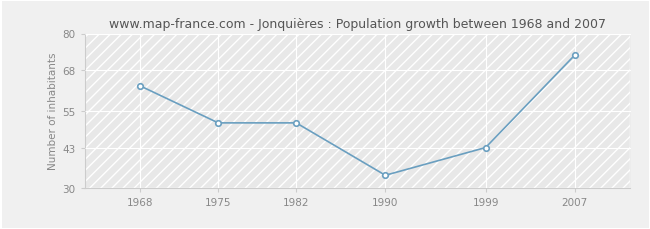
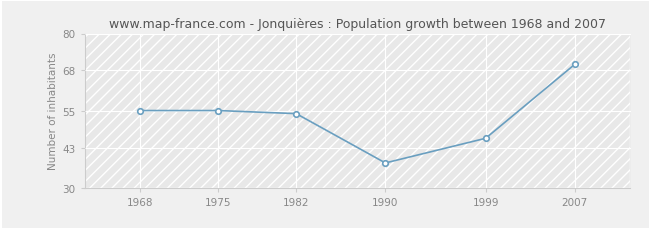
1968: 63 -> 55
1975: 51 -> 55
1982: 51 -> 54
1990: 34 -> 38
1999: 43 -> 46
2007: 73 -> 70
